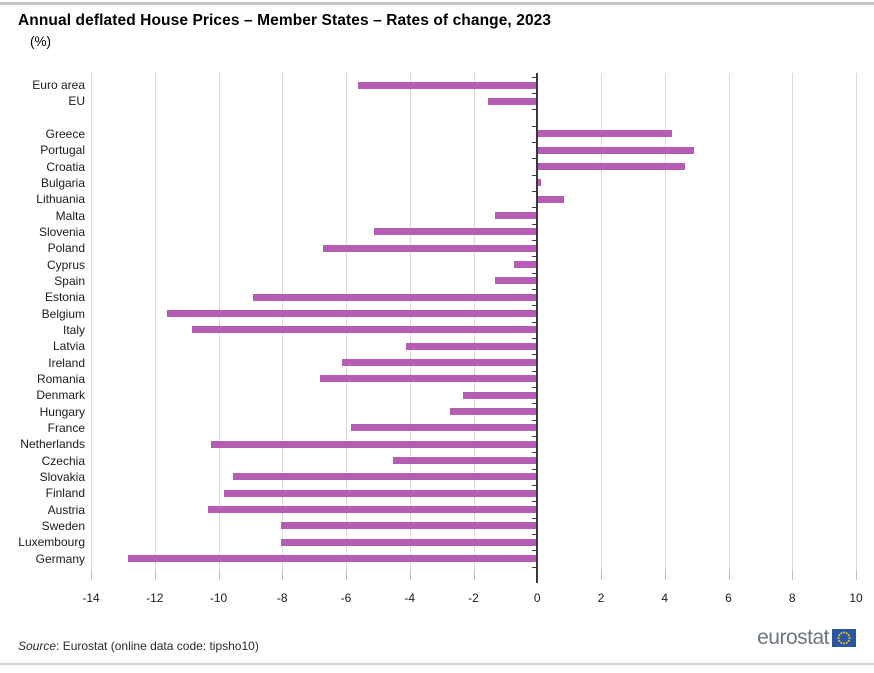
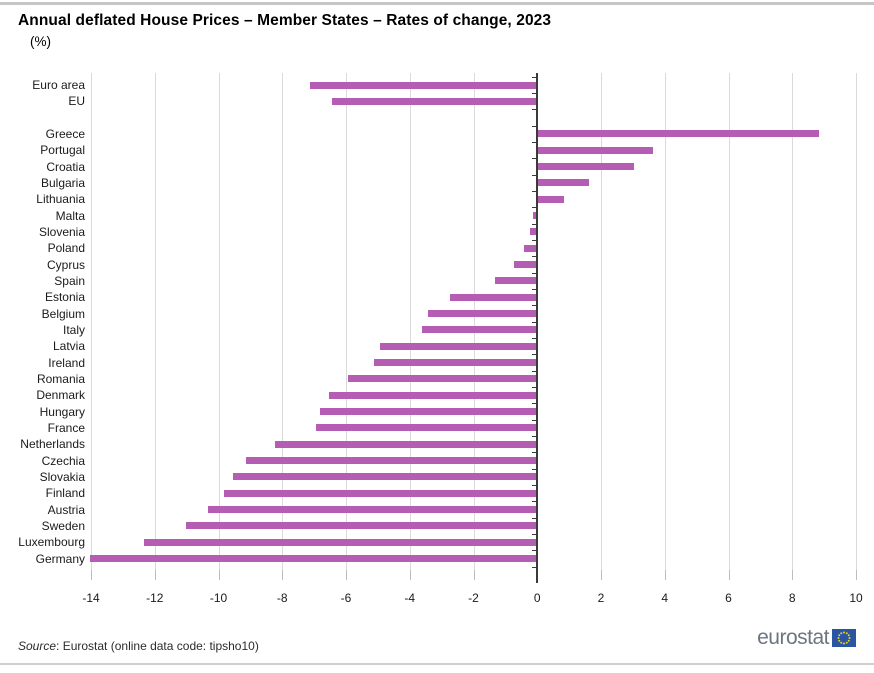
Euro area: -5.6 -> -7.1
EU: -1.5 -> -6.4
Greece: 4.2 -> 8.8
Portugal: 4.9 -> 3.6
Croatia: 4.6 -> 3.0
Bulgaria: 0.1 -> 1.6
Malta: -1.3 -> -0.1
Slovenia: -5.1 -> -0.2
Poland: -6.7 -> -0.4
Estonia: -8.9 -> -2.7
Belgium: -11.6 -> -3.4
Italy: -10.8 -> -3.6
Latvia: -4.1 -> -4.9
Ireland: -6.1 -> -5.1
Romania: -6.8 -> -5.9
Denmark: -2.3 -> -6.5
Hungary: -2.7 -> -6.8
France: -5.8 -> -6.9
Netherlands: -10.2 -> -8.2
Czechia: -4.5 -> -9.1
Sweden: -8.0 -> -11.0
Luxembourg: -8.0 -> -12.3
Germany: -12.8 -> -14.0
